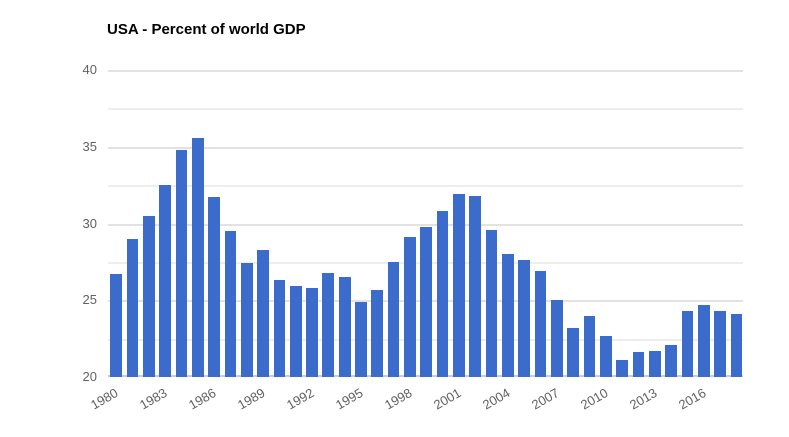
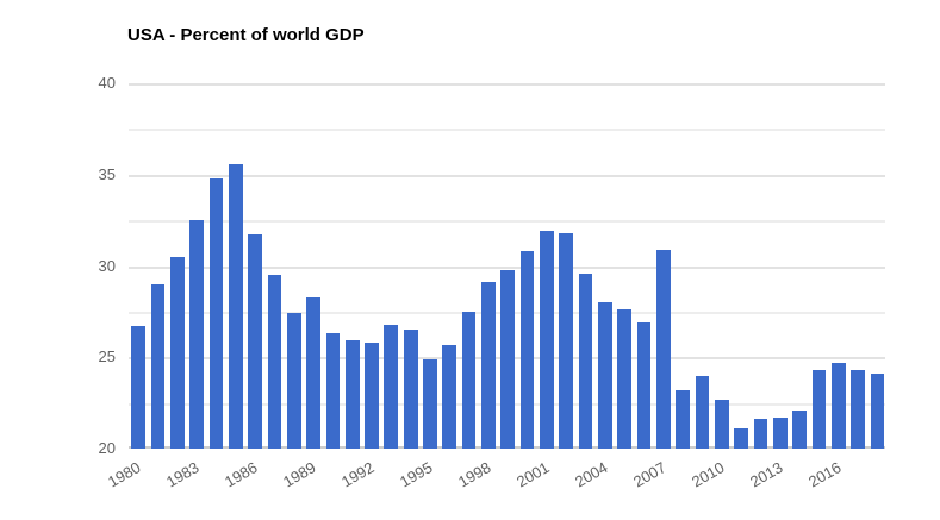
2007: 25.0 -> 30.9
